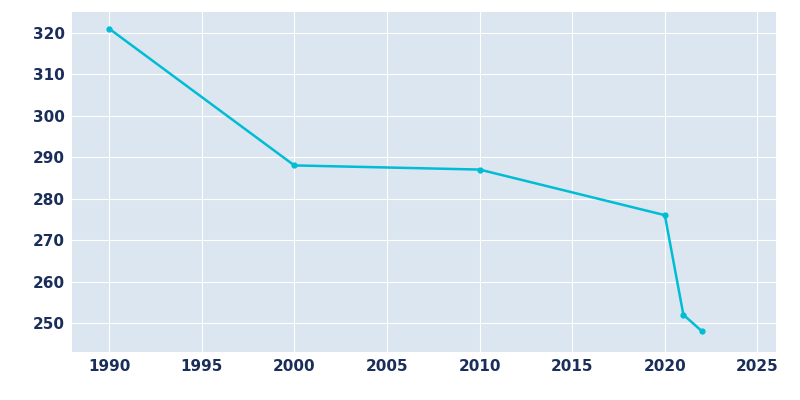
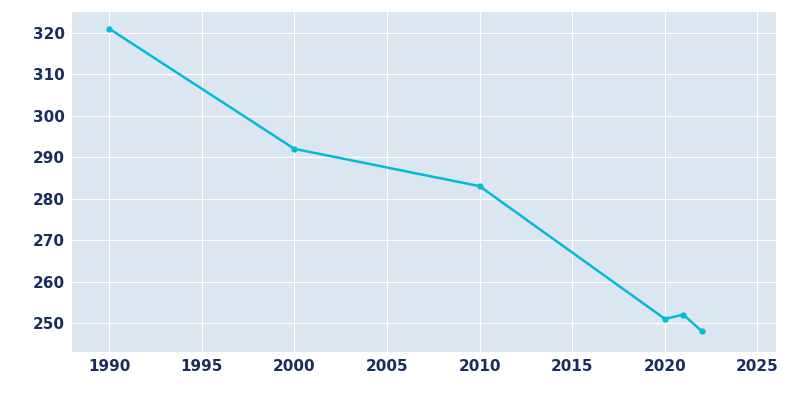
2000: 288 -> 292
2010: 287 -> 283
2020: 276 -> 251
